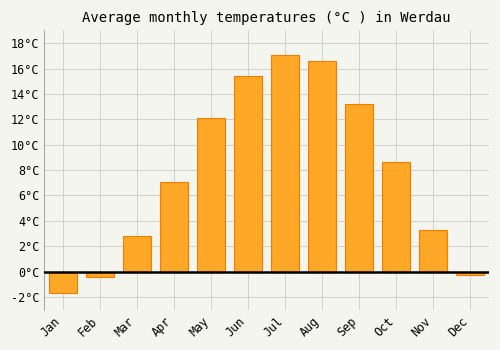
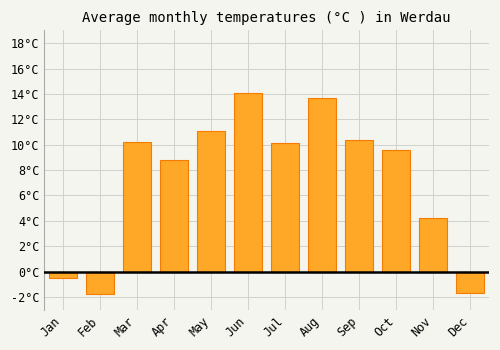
Jan: -1.7°C -> -0.5°C
Feb: -0.4°C -> -1.8°C
Mar: 2.8°C -> 10.2°C
Apr: 7.1°C -> 8.8°C
May: 12.1°C -> 11.1°C
Jun: 15.4°C -> 14.1°C
Jul: 17.1°C -> 10.1°C
Aug: 16.6°C -> 13.7°C
Sep: 13.2°C -> 10.4°C
Oct: 8.6°C -> 9.6°C
Nov: 3.3°C -> 4.2°C
Dec: -0.3°C -> -1.7°C
